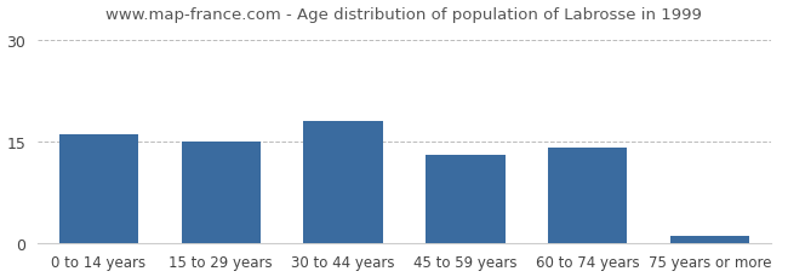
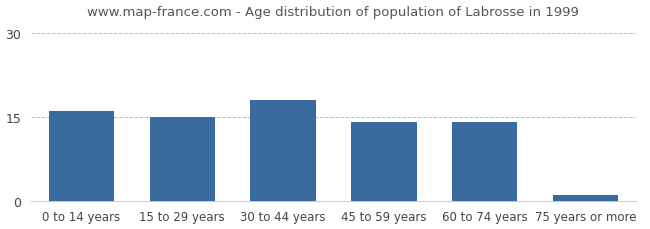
45 to 59 years: 13 -> 14
